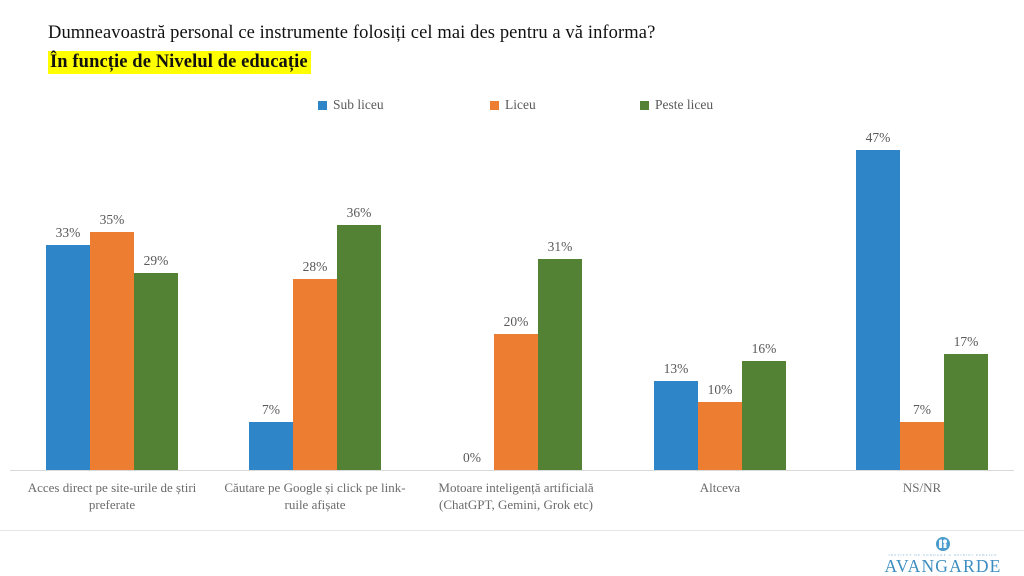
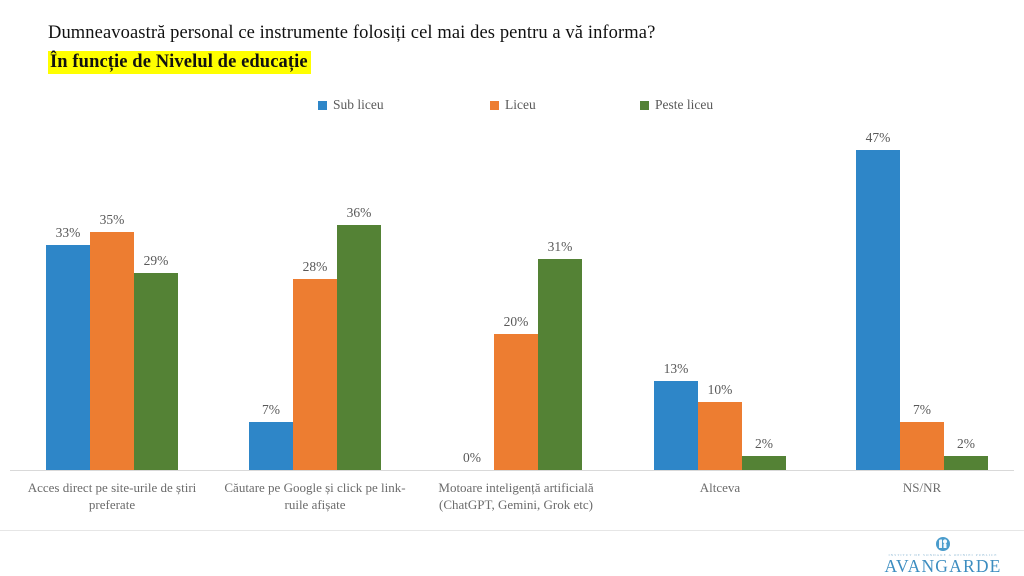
Peste liceu/Altceva: 16% -> 2%
Peste liceu/NS/NR: 17% -> 2%
